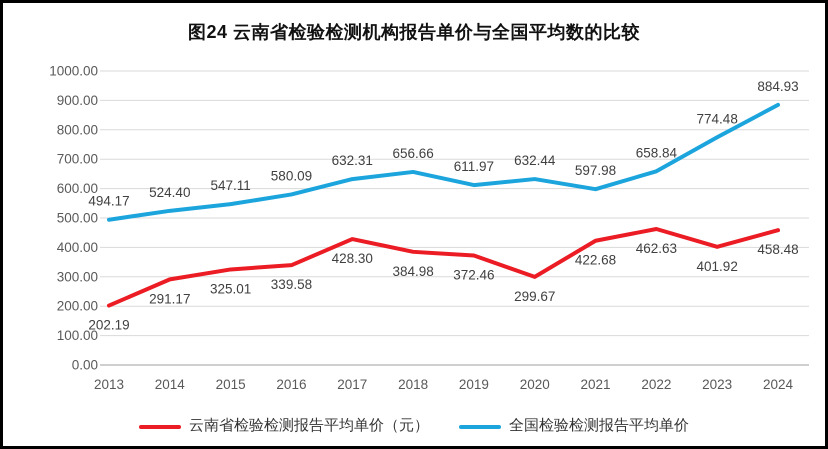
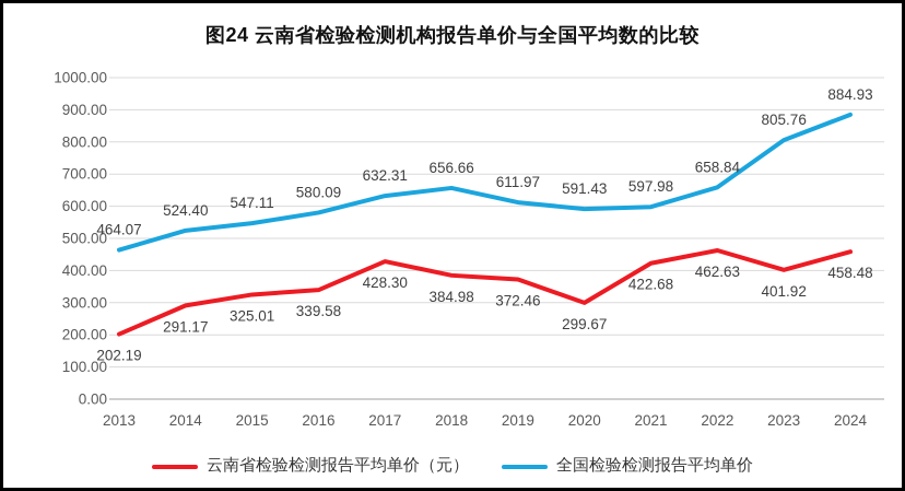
全国检验检测报告平均单价/2013: 494.17 -> 464.07
全国检验检测报告平均单价/2020: 632.44 -> 591.43
全国检验检测报告平均单价/2023: 774.48 -> 805.76
